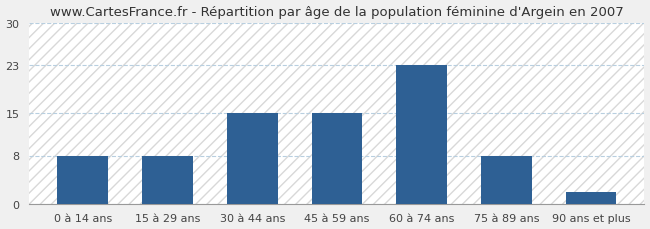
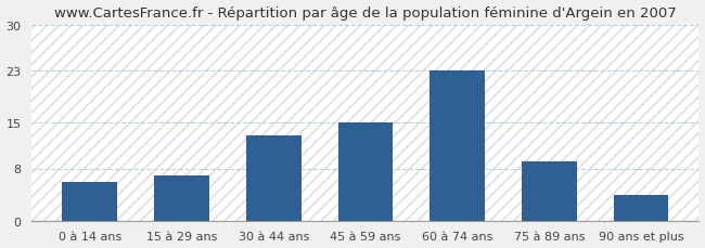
0 à 14 ans: 8 -> 6
15 à 29 ans: 8 -> 7
30 à 44 ans: 15 -> 13
75 à 89 ans: 8 -> 9
90 ans et plus: 2 -> 4
